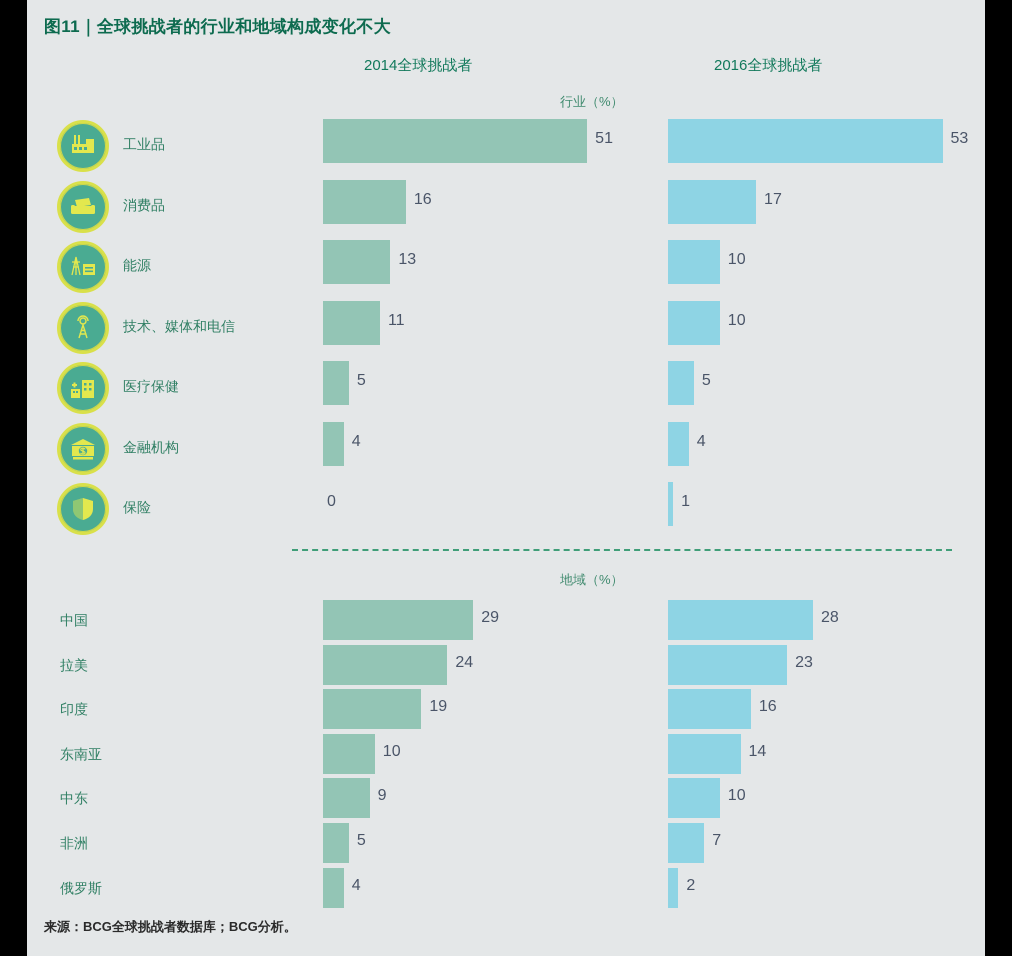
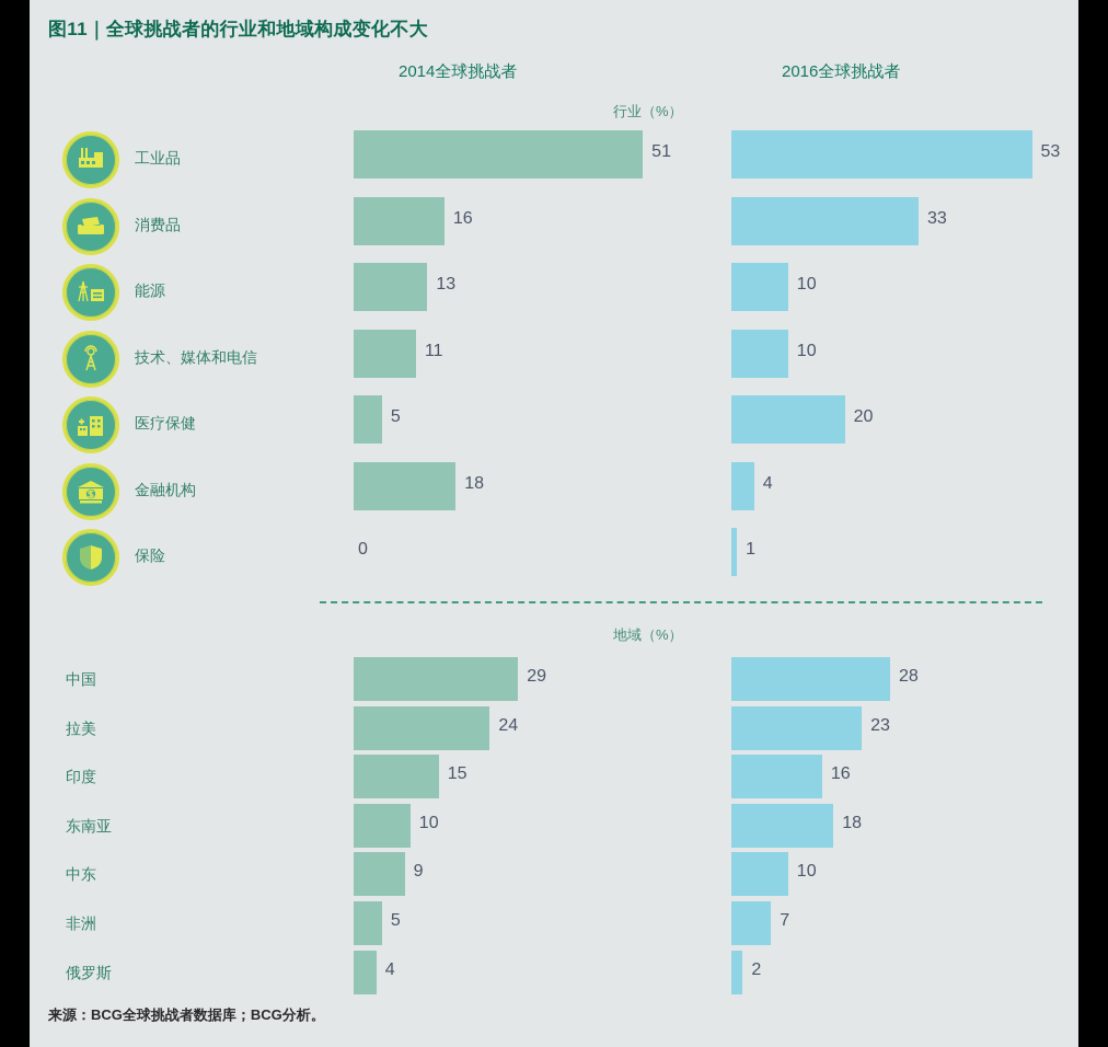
行业（%）/2016全球挑战者/消费品: 17 -> 33
行业（%）/2016全球挑战者/医疗保健: 5 -> 20
行业（%）/2014全球挑战者/金融机构: 4 -> 18
地域（%）/2014全球挑战者/印度: 19 -> 15
地域（%）/2016全球挑战者/东南亚: 14 -> 18
